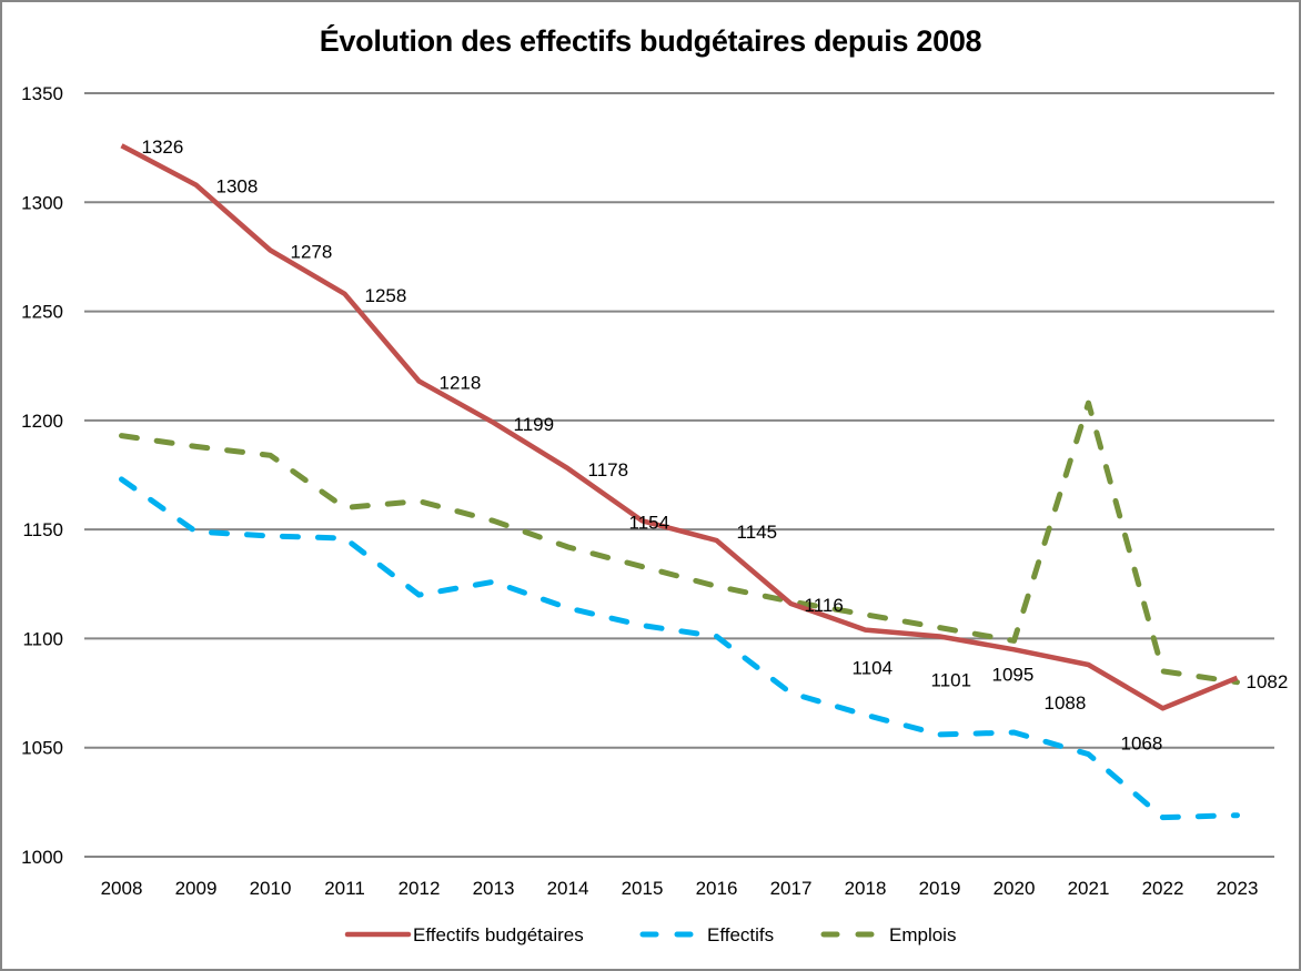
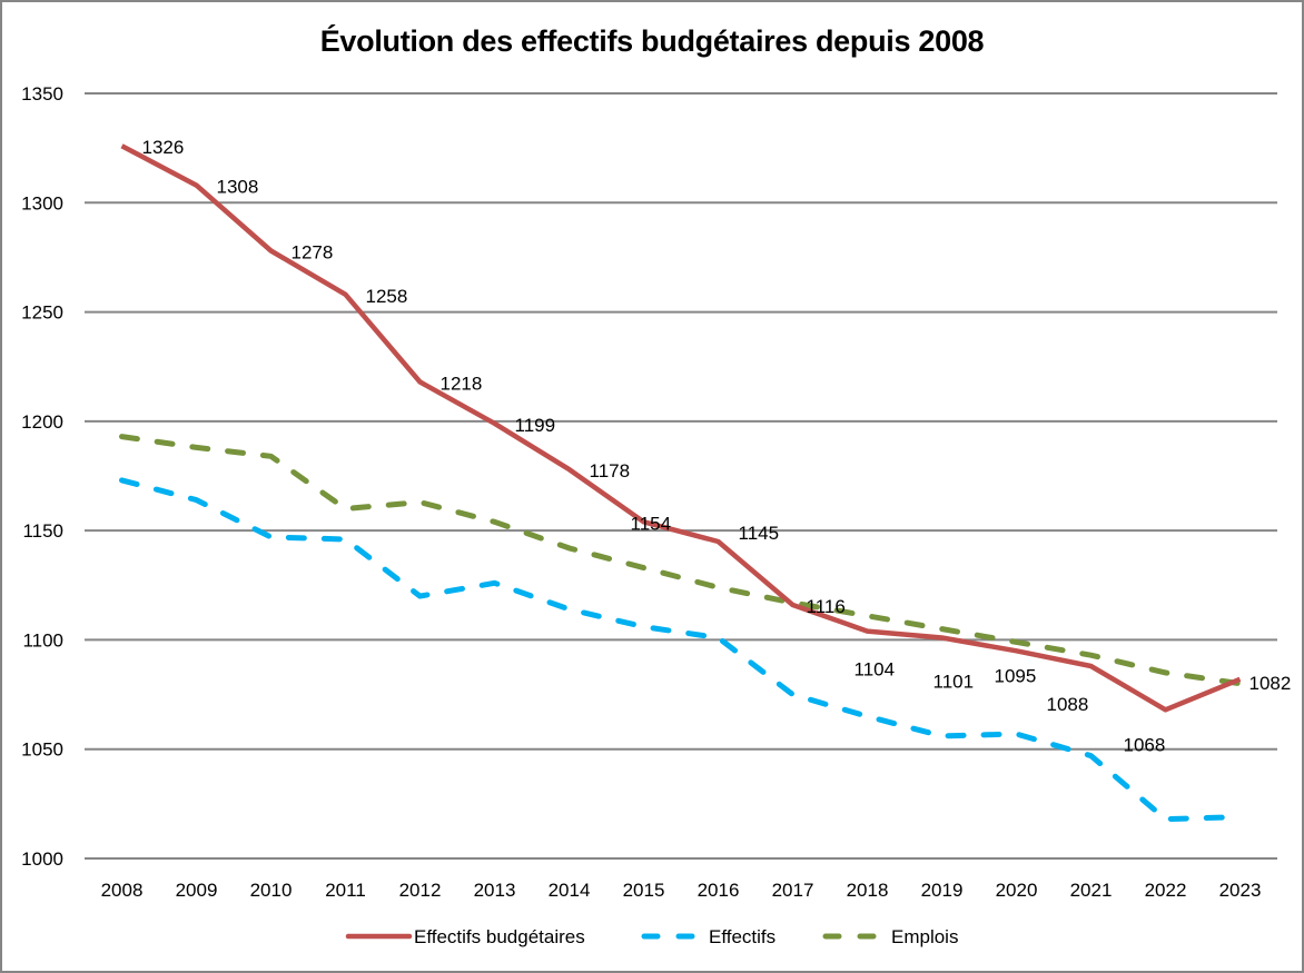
Effectifs/2009: 1149 -> 1164
Emplois/2021: 1208 -> 1093
